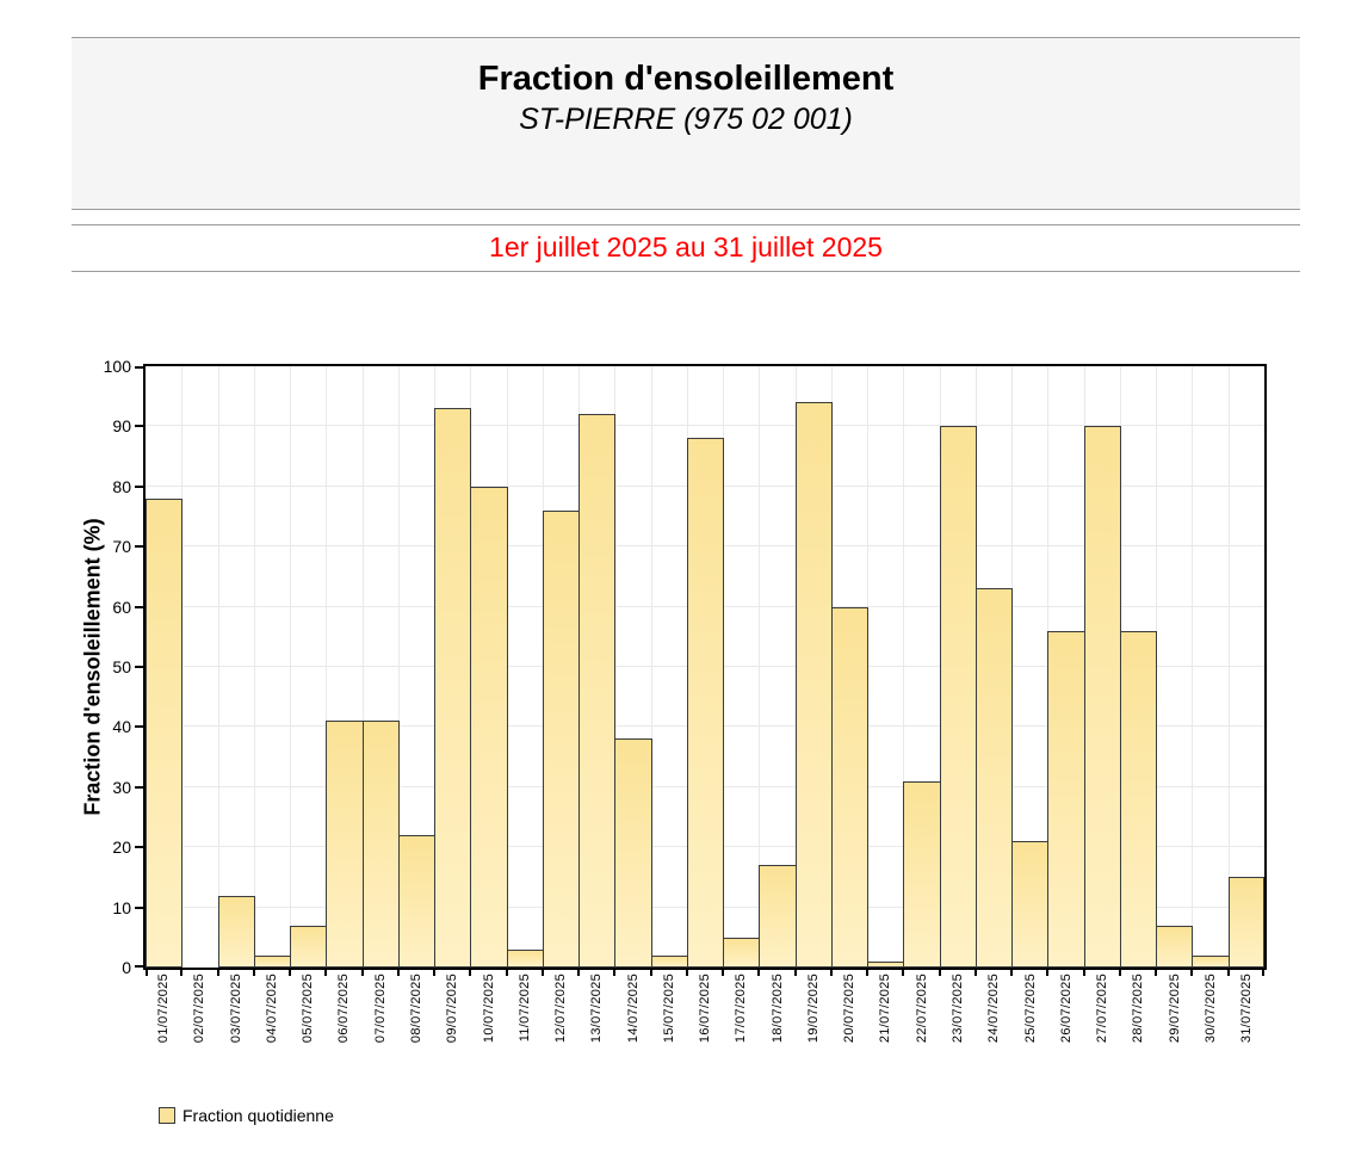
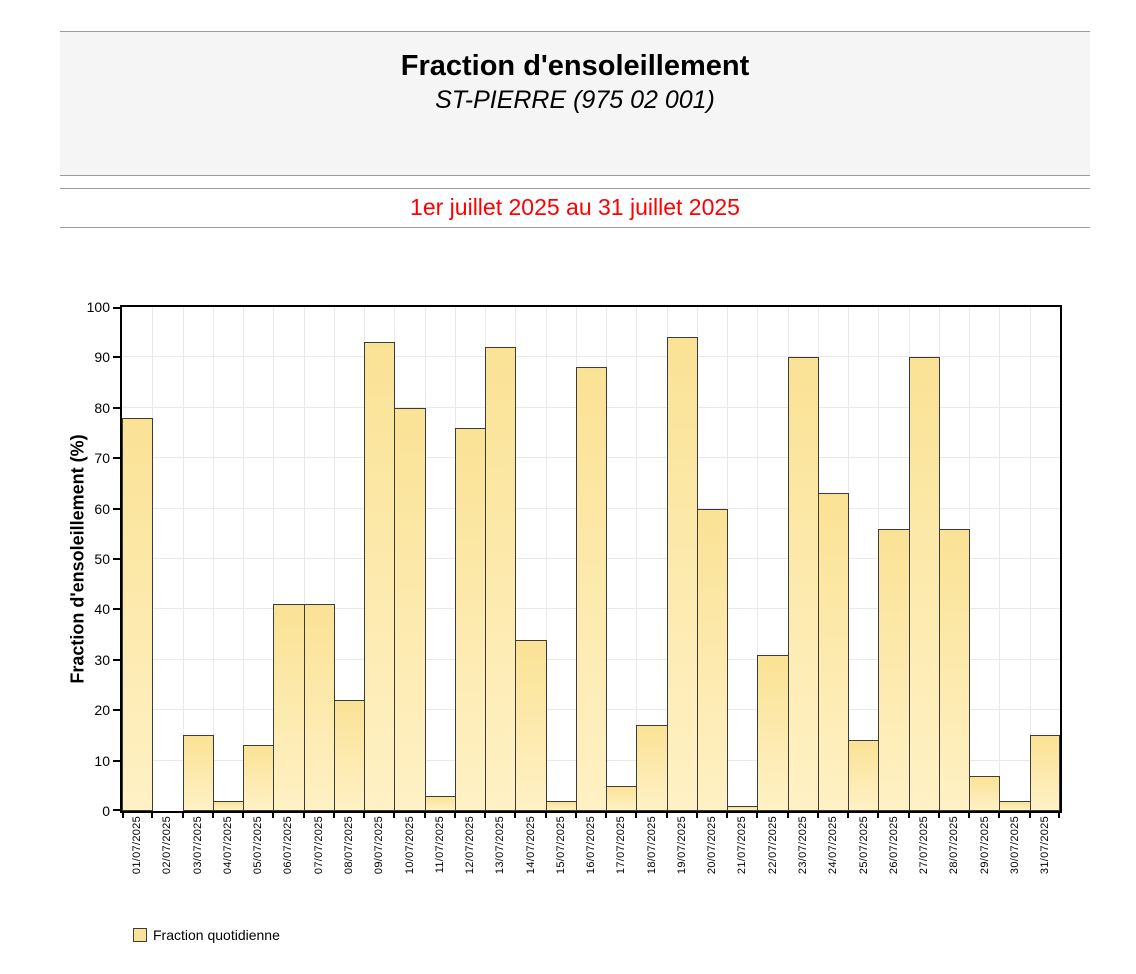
03/07/2025: 12 -> 15
05/07/2025: 7 -> 13
14/07/2025: 38 -> 34
25/07/2025: 21 -> 14
